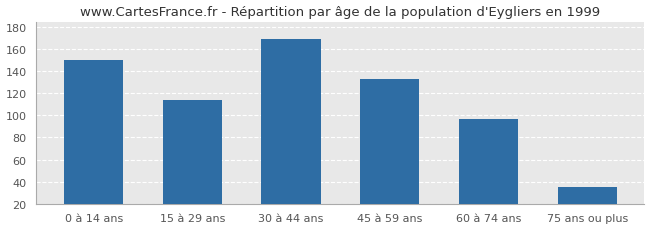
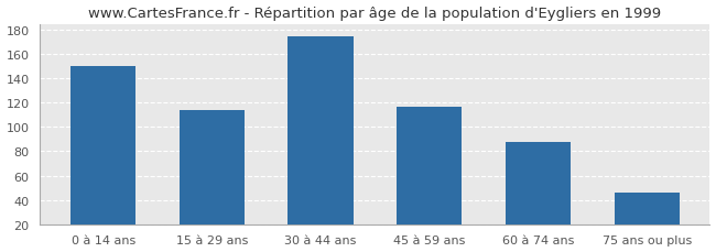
30 à 44 ans: 169 -> 175
45 à 59 ans: 133 -> 117
60 à 74 ans: 97 -> 88
75 ans ou plus: 35 -> 46
